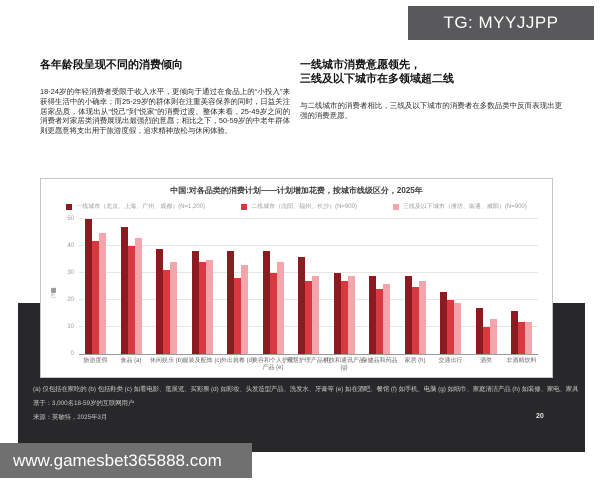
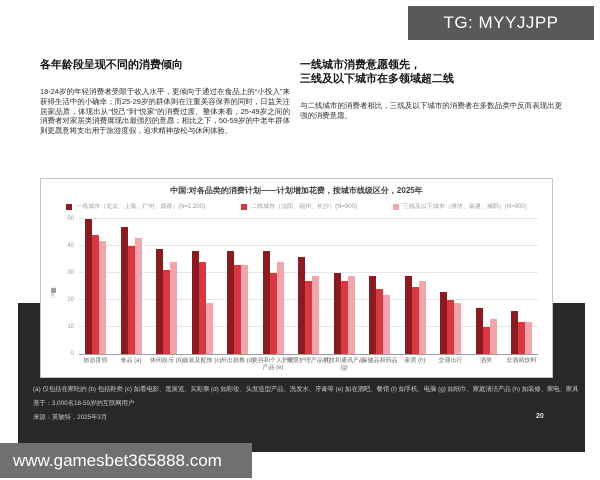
二线城市（沈阳、福州、长沙）(N=900)/旅游度假: 42 -> 44
三线及以下城市（潍坊、南通、咸阳）(N=900)/旅游度假: 45 -> 42
三线及以下城市（潍坊、南通、咸阳）(N=900)/服装及配饰 (c): 35 -> 19
二线城市（沈阳、福州、长沙）(N=900)/外出就餐 (d): 28 -> 33
三线及以下城市（潍坊、南通、咸阳）(N=900)/保健品和药品: 26 -> 22
